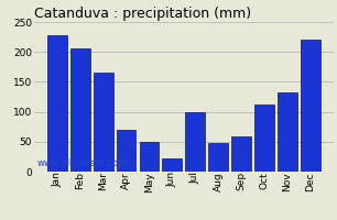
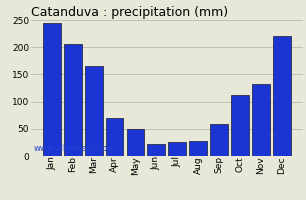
Jan: 228 -> 245
Jul: 100 -> 25
Aug: 48 -> 27
